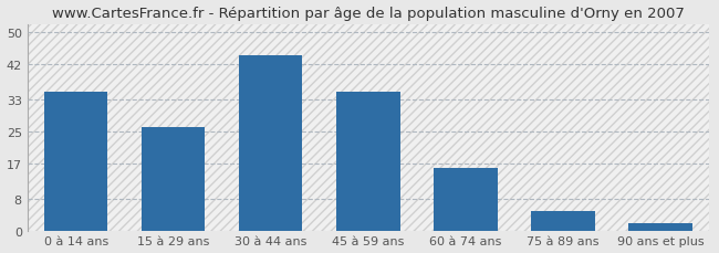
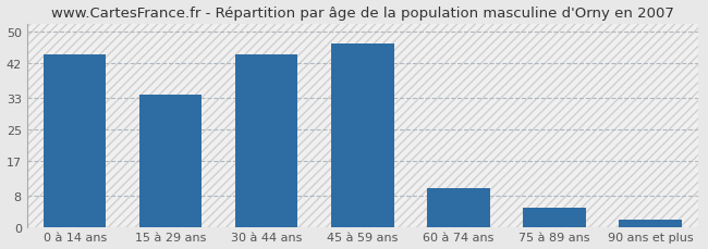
0 à 14 ans: 35 -> 44
15 à 29 ans: 26 -> 34
45 à 59 ans: 35 -> 47
60 à 74 ans: 16 -> 10
